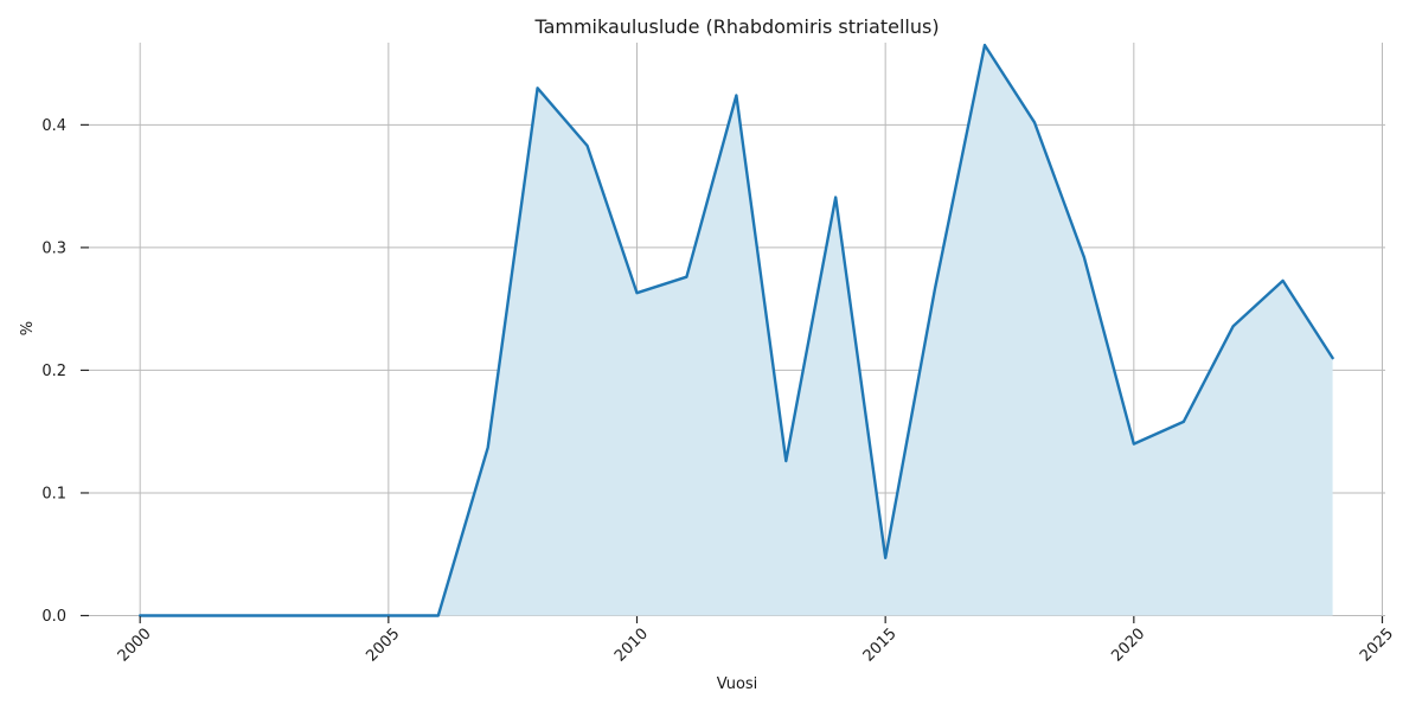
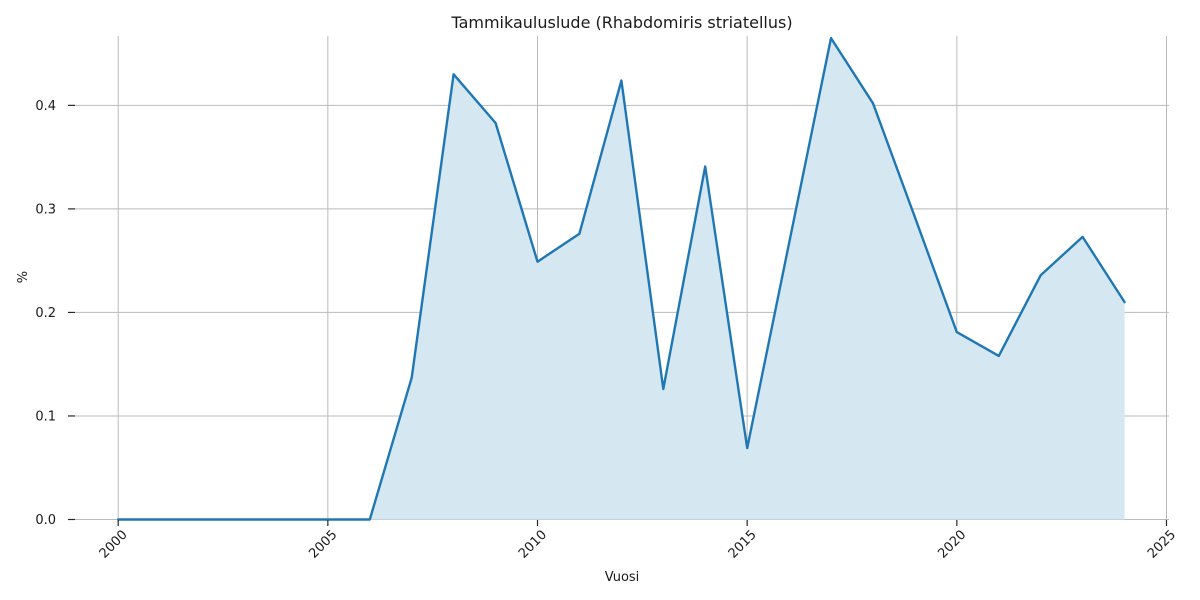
2010: 0.263 -> 0.249
2015: 0.047 -> 0.069
2020: 0.140 -> 0.181
